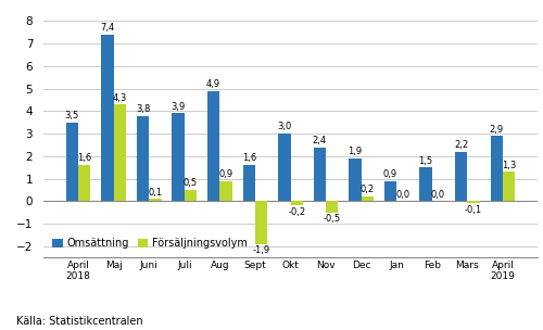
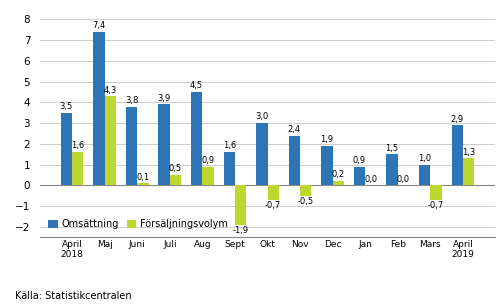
Omsättning/Aug: 4,9 -> 4,5
Försäljningsvolym/Okt: -0,2 -> -0,7
Omsättning/Mars: 2,2 -> 1,0
Försäljningsvolym/Mars: -0,1 -> -0,7
